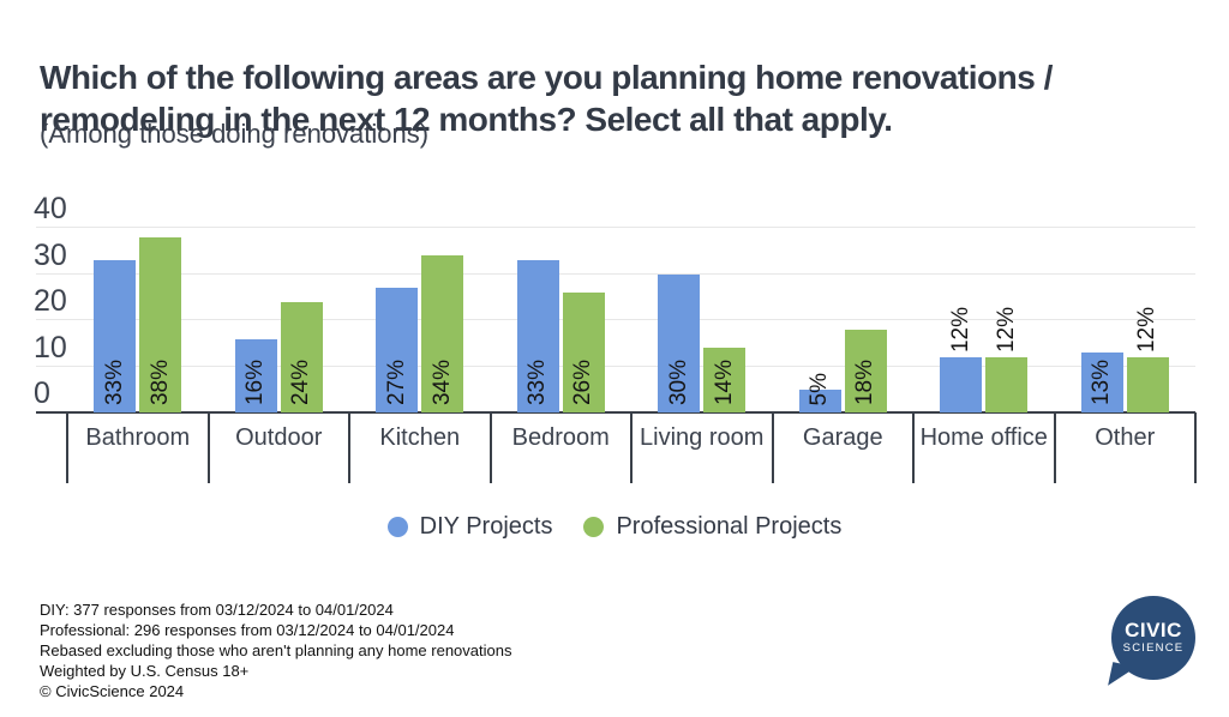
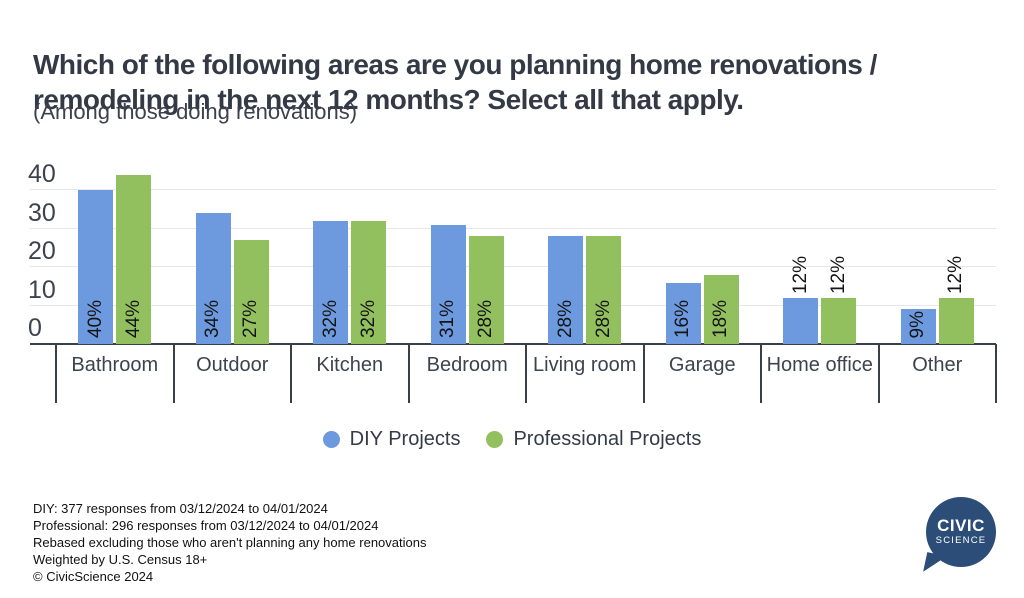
DIY Projects/Bathroom: 33% -> 40%
Professional Projects/Bathroom: 38% -> 44%
DIY Projects/Outdoor: 16% -> 34%
Professional Projects/Outdoor: 24% -> 27%
DIY Projects/Kitchen: 27% -> 32%
Professional Projects/Kitchen: 34% -> 32%
DIY Projects/Bedroom: 33% -> 31%
Professional Projects/Bedroom: 26% -> 28%
DIY Projects/Living room: 30% -> 28%
Professional Projects/Living room: 14% -> 28%
DIY Projects/Garage: 5% -> 16%
DIY Projects/Other: 13% -> 9%
